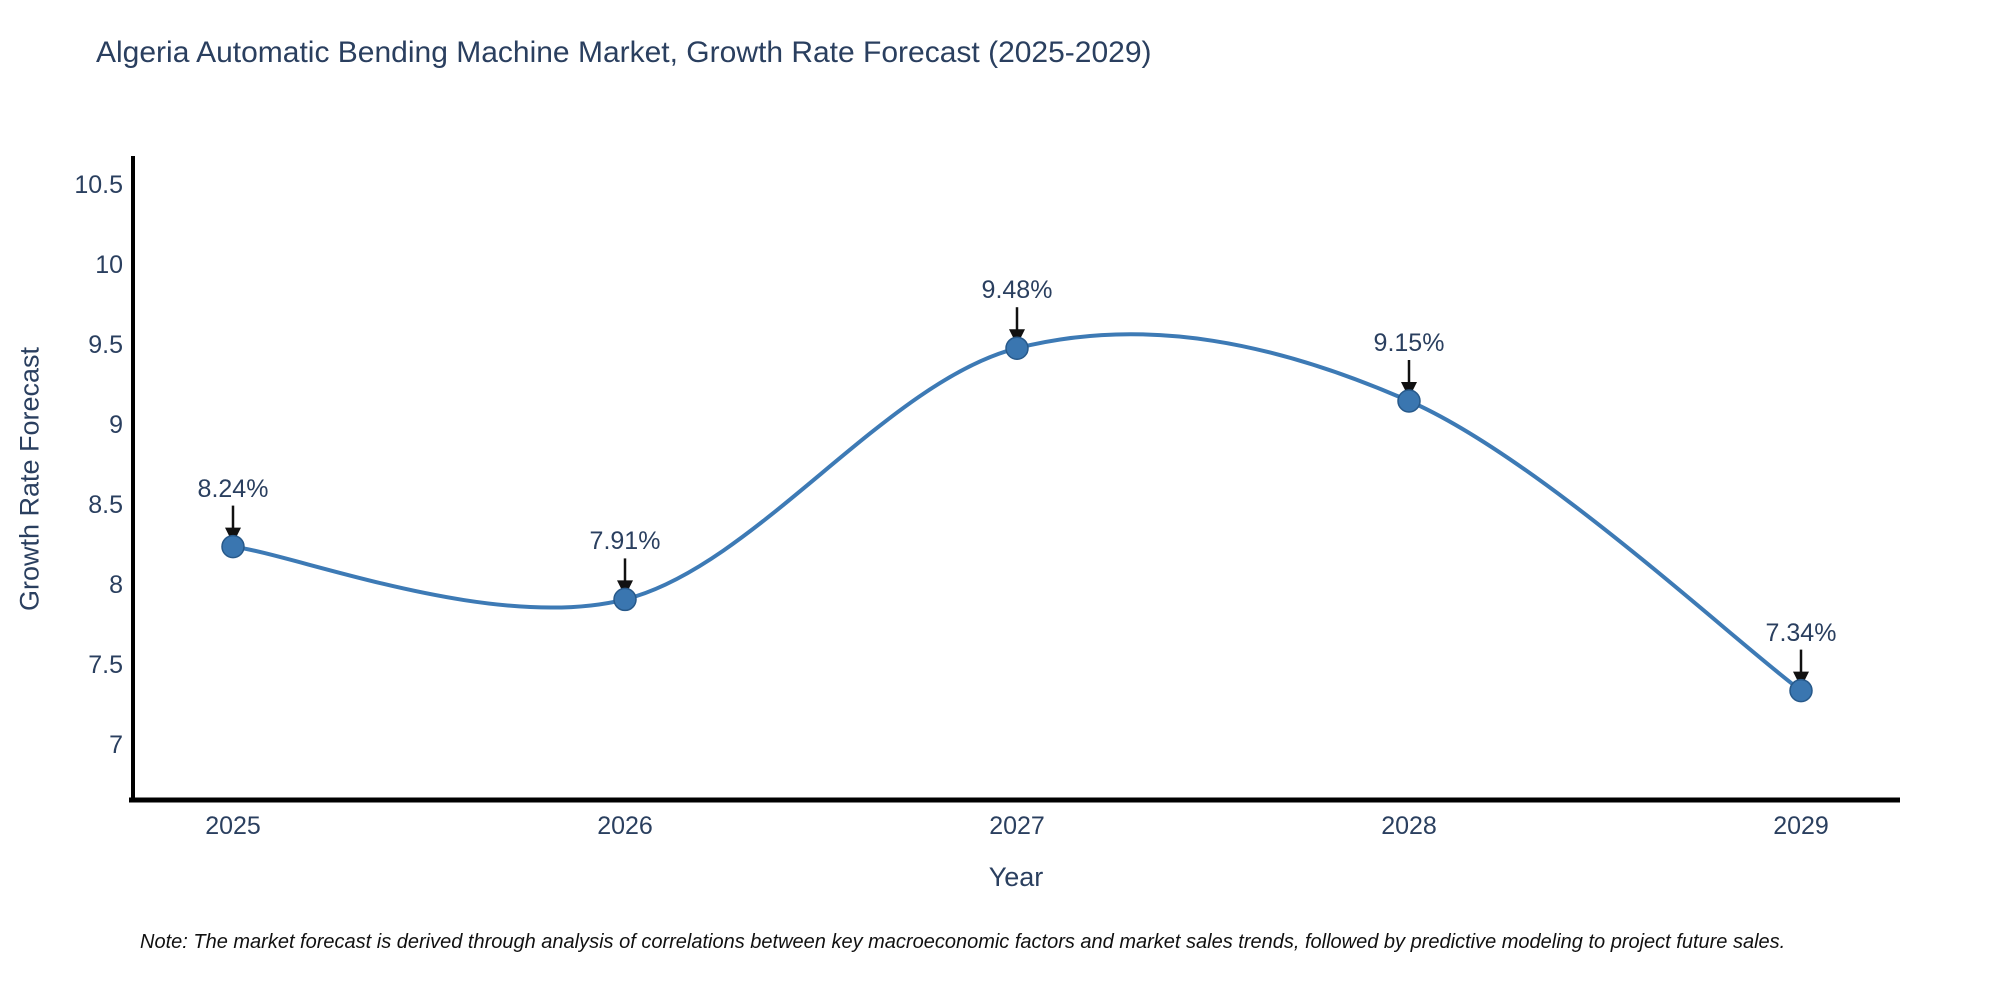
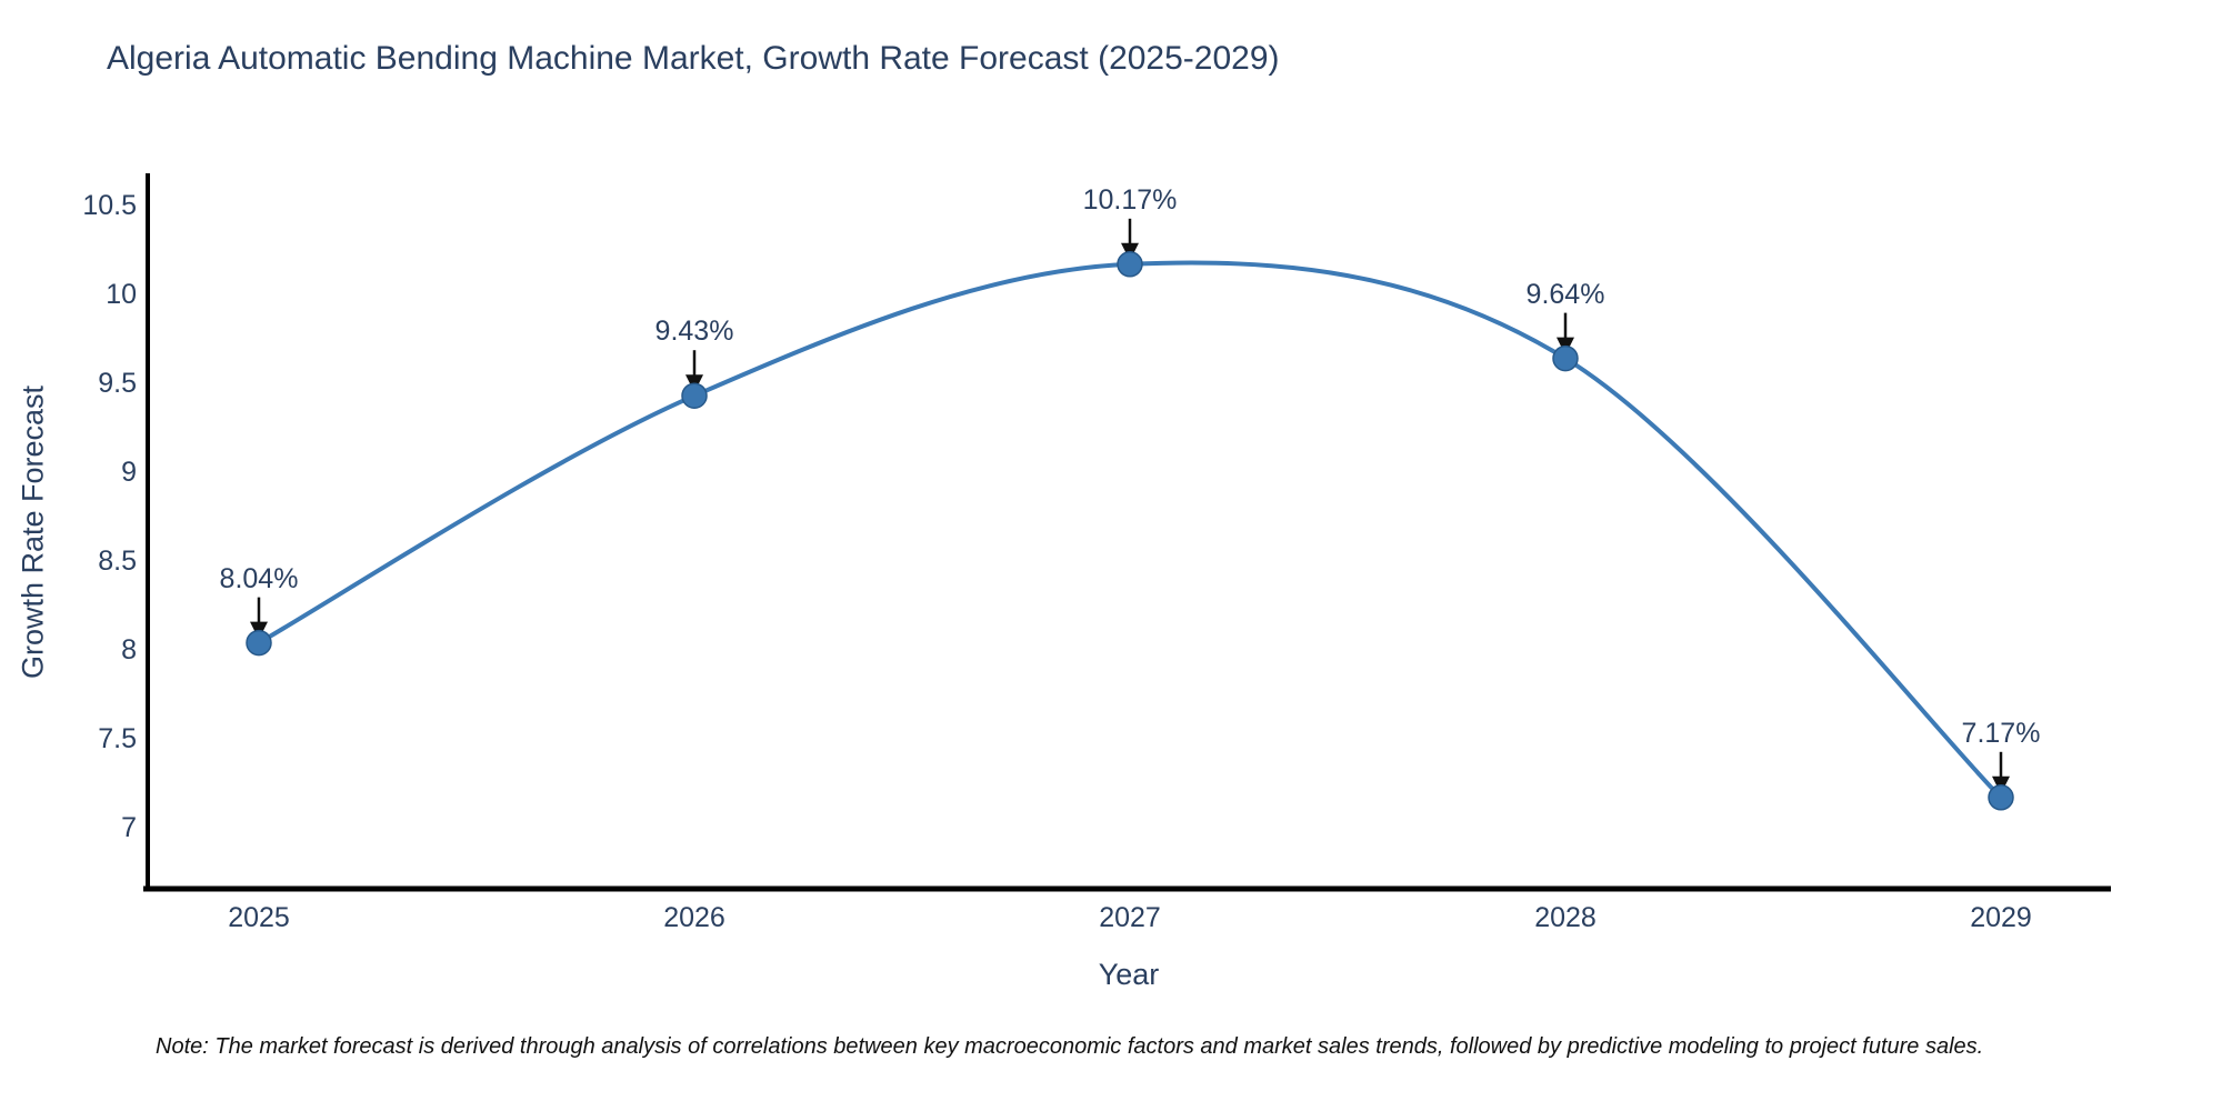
2025: 8.24% -> 8.04%
2026: 7.91% -> 9.43%
2027: 9.48% -> 10.17%
2028: 9.15% -> 9.64%
2029: 7.34% -> 7.17%
